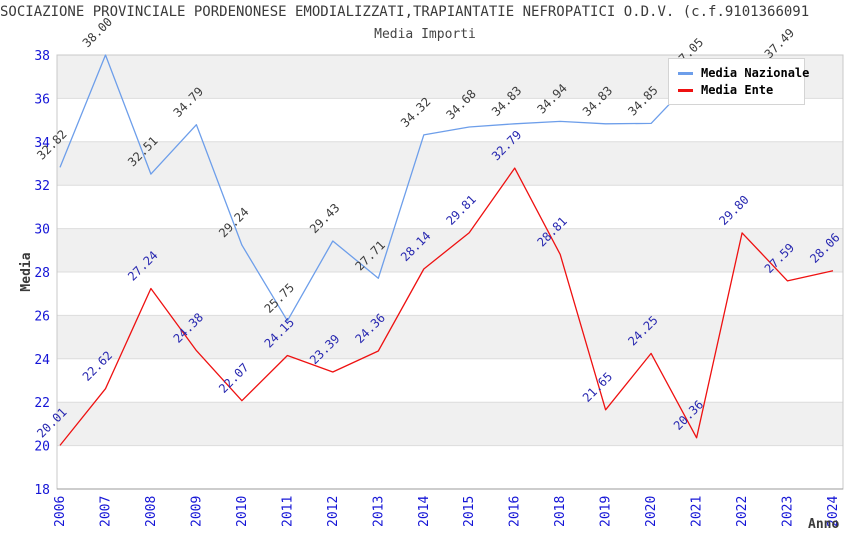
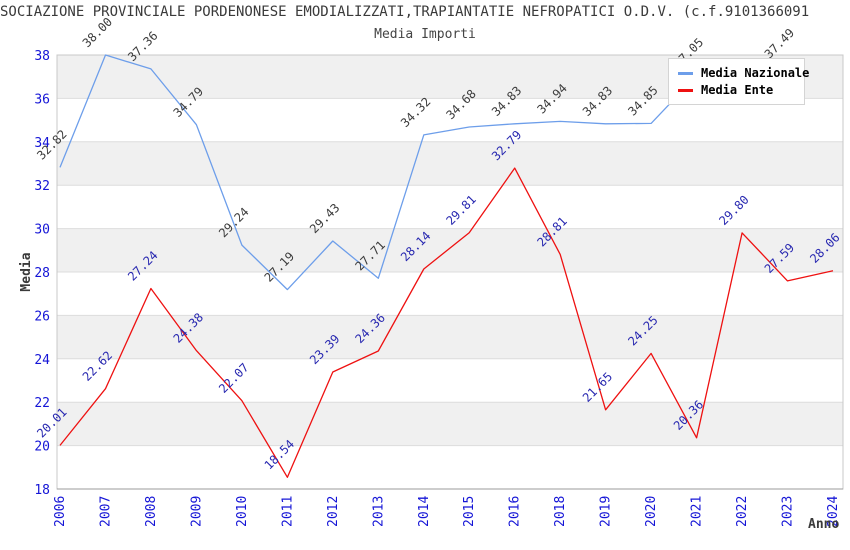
Media Nazionale/2008: 32.51 -> 37.36
Media Nazionale/2011: 25.75 -> 27.19
Media Ente/2011: 24.15 -> 18.54
